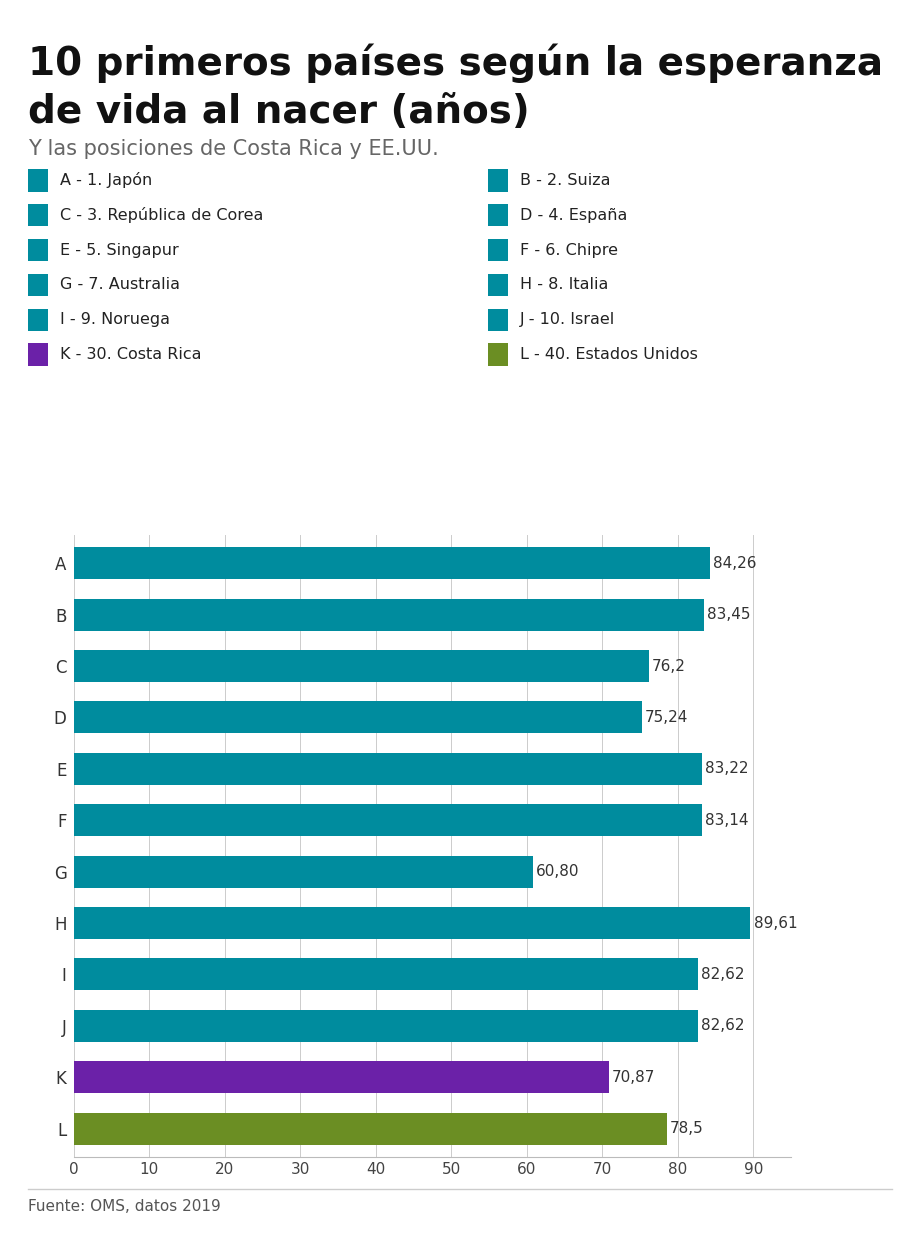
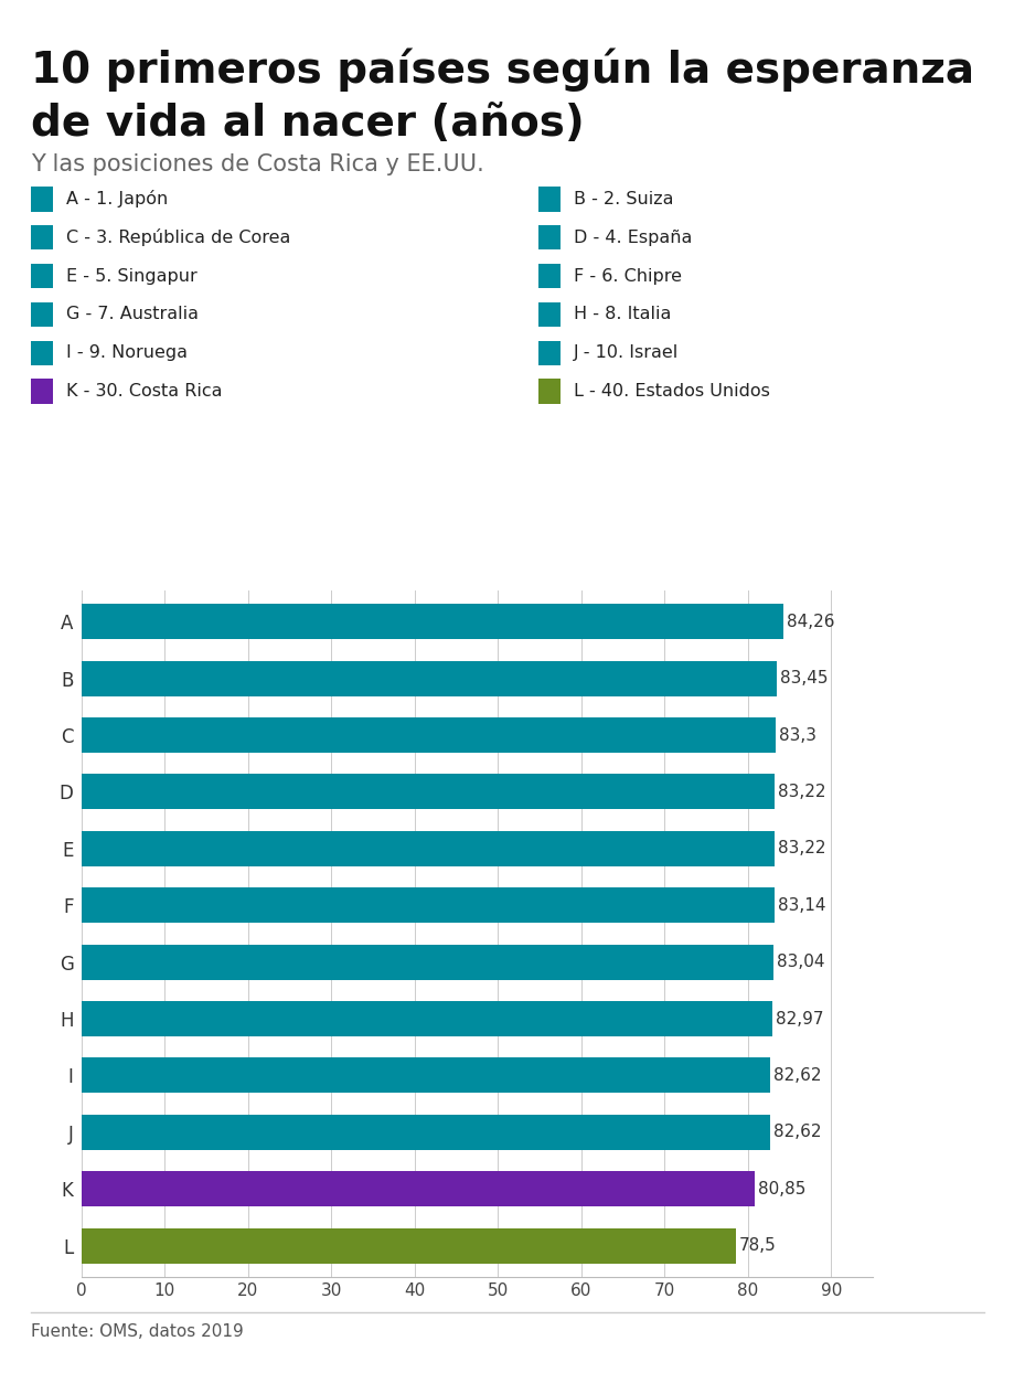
C: 76,2 -> 83,3
D: 75,24 -> 83,22
G: 60,80 -> 83,04
H: 89,61 -> 82,97
K: 70,87 -> 80,85
